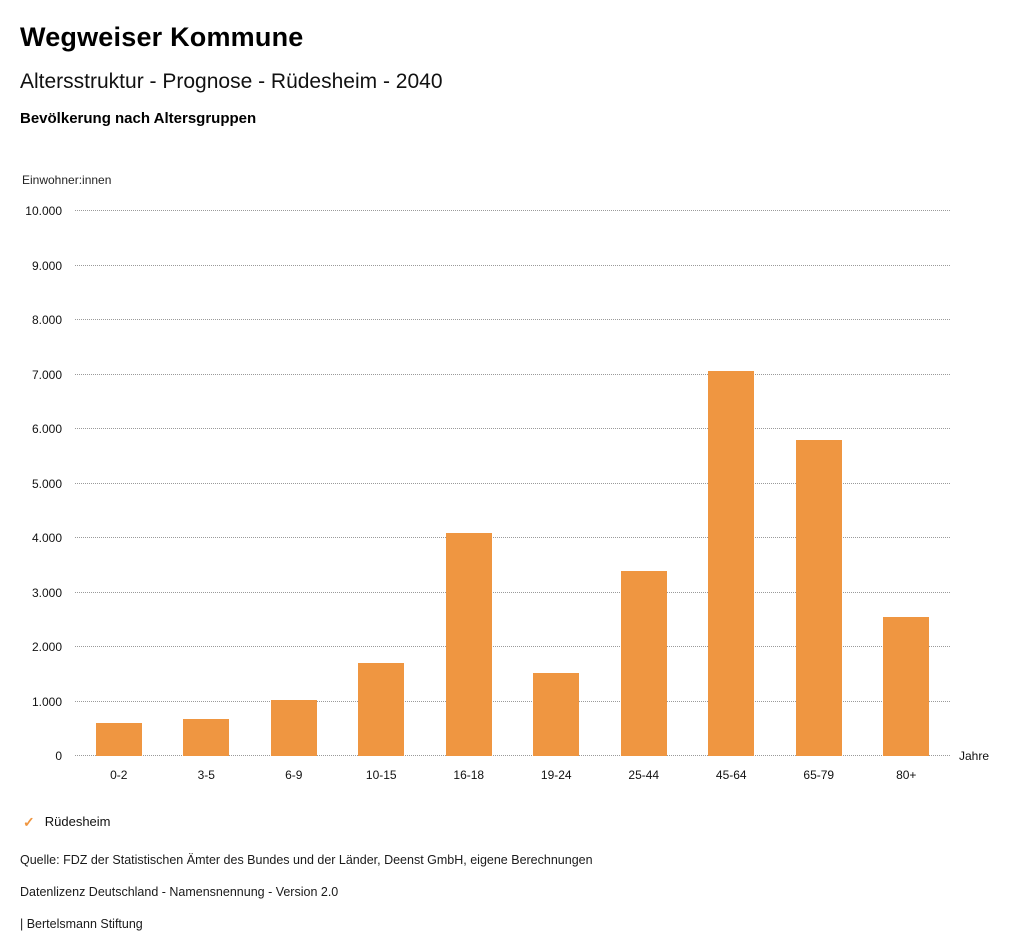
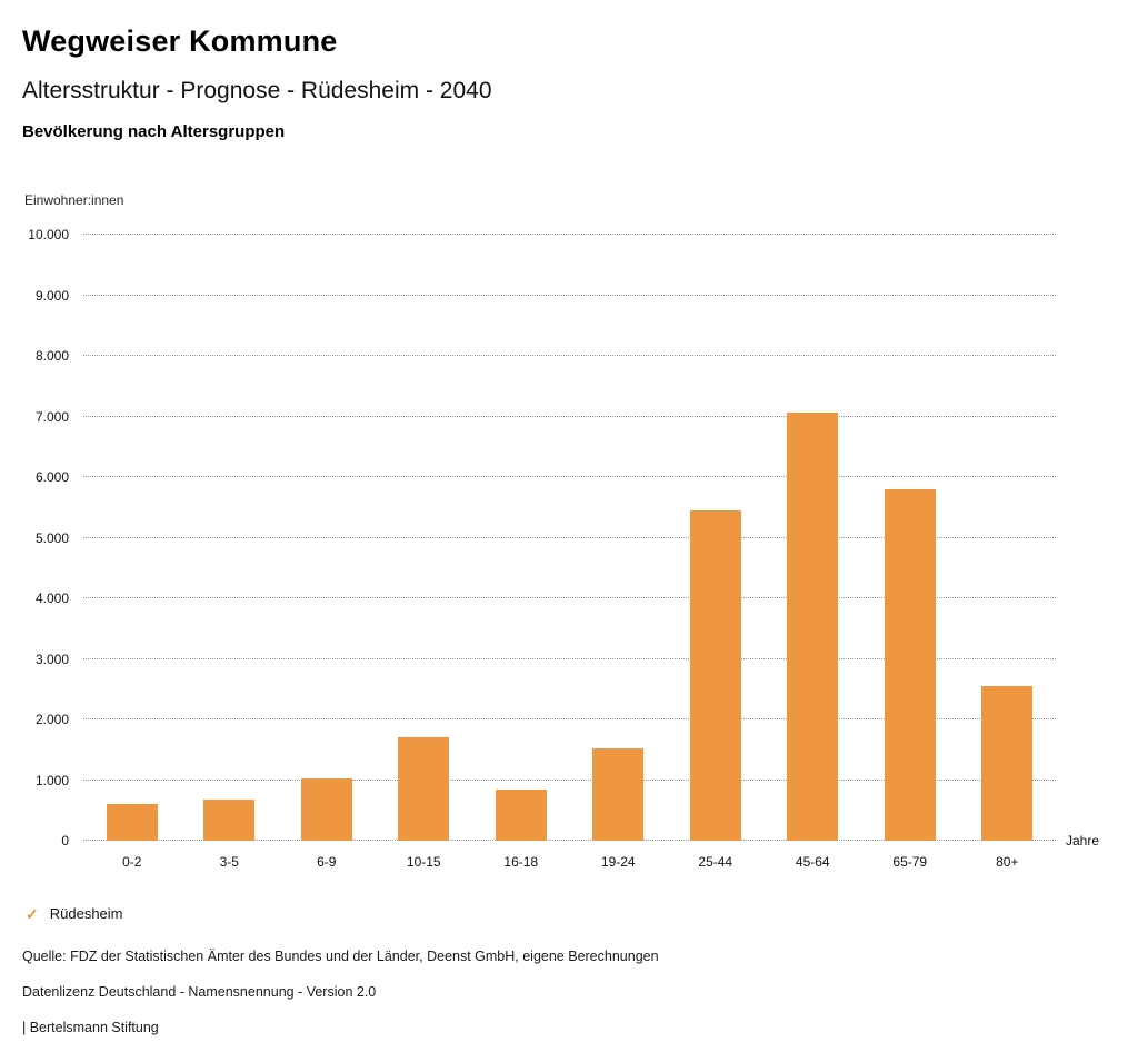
16-18: 4100 -> 800
25-44: 3400 -> 5400
